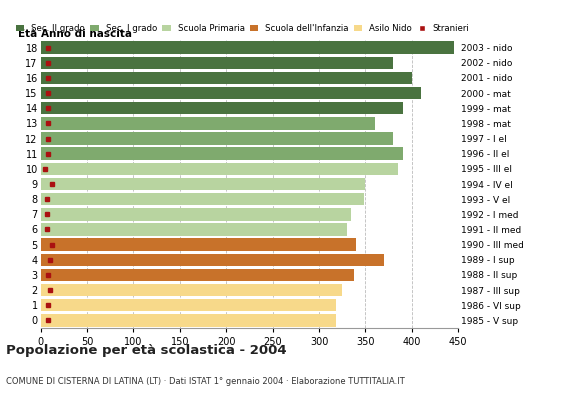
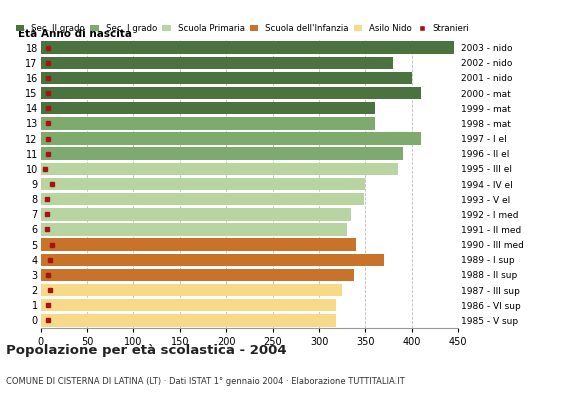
14: 390 -> 360
12: 380 -> 410
